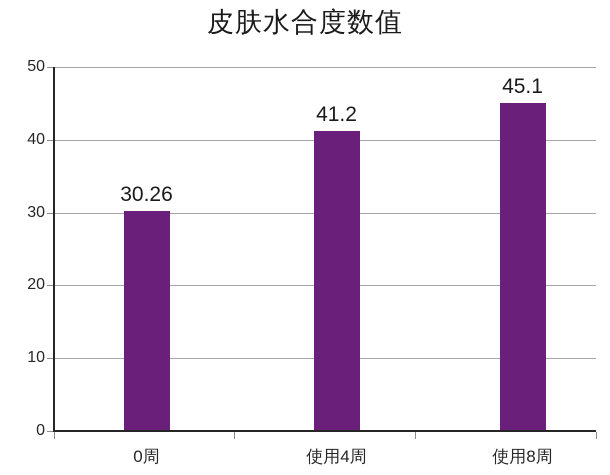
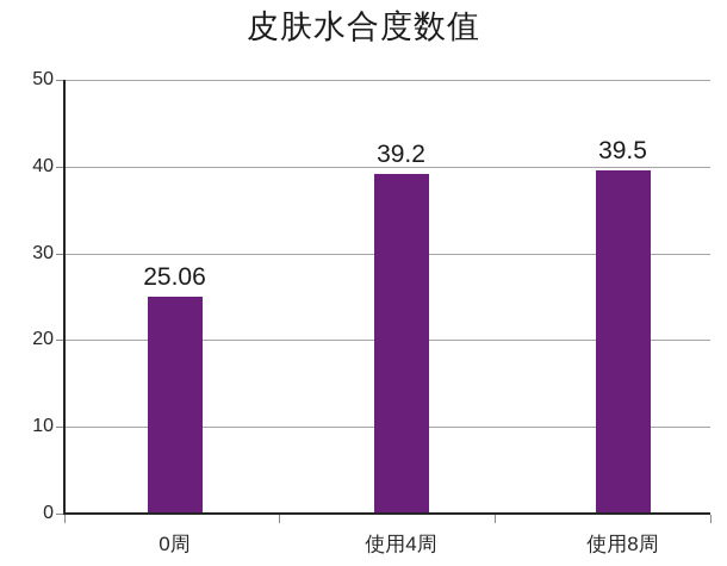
0周: 30.26 -> 25.06
使用4周: 41.2 -> 39.2
使用8周: 45.1 -> 39.5
